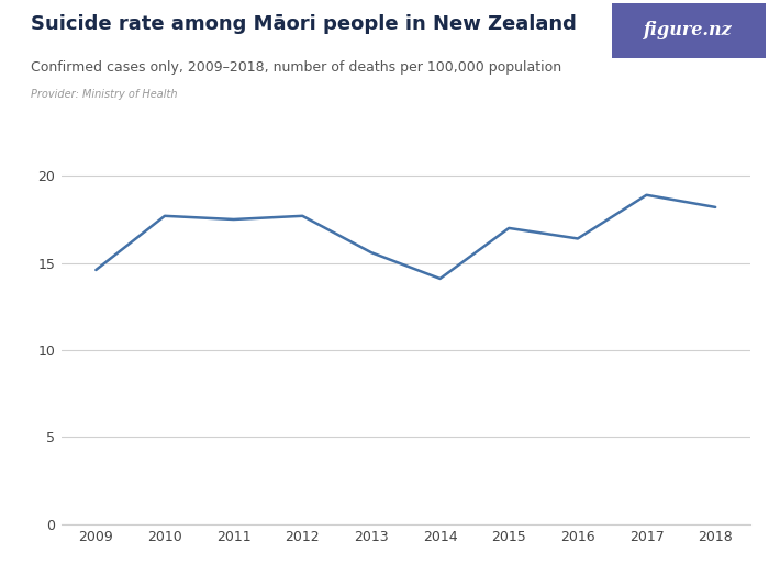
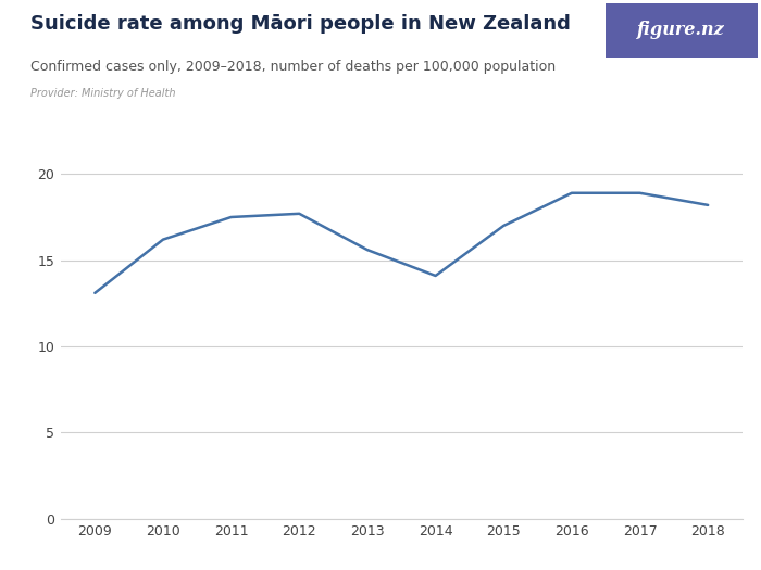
2009: 14.6 -> 13.1
2010: 17.7 -> 16.2
2016: 16.4 -> 18.9
